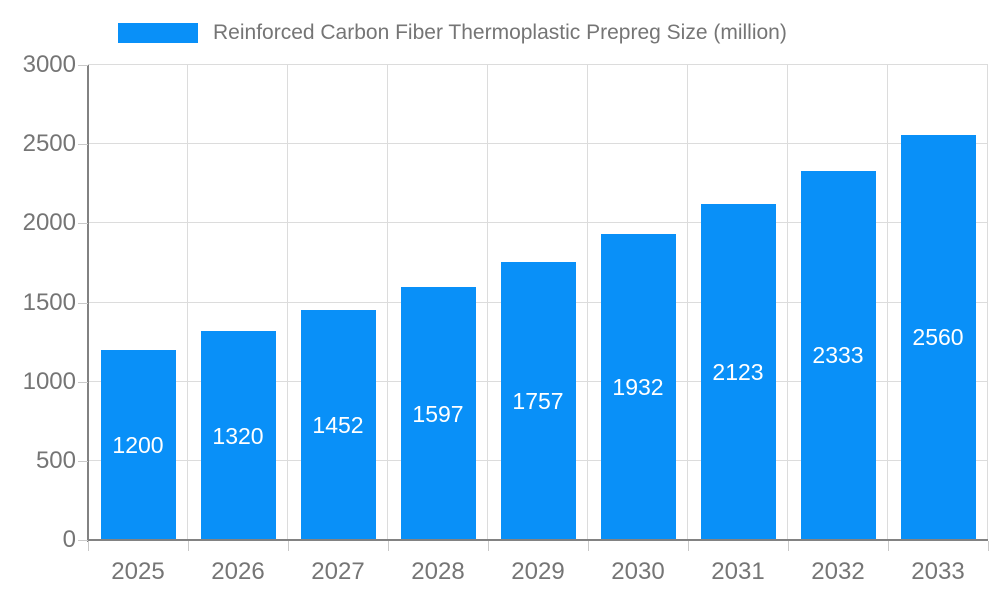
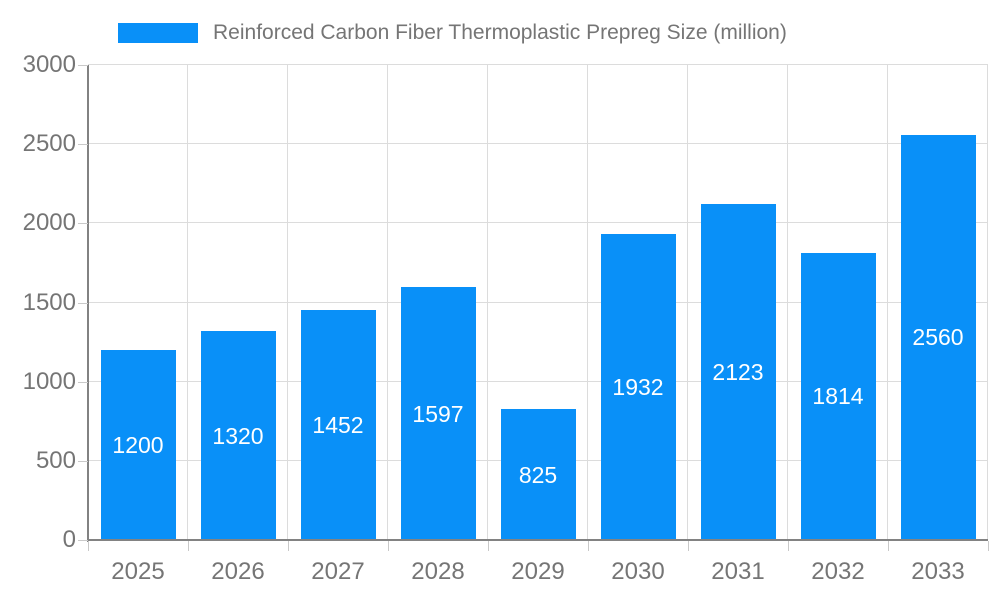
2029: 1757 -> 825
2032: 2333 -> 1814
